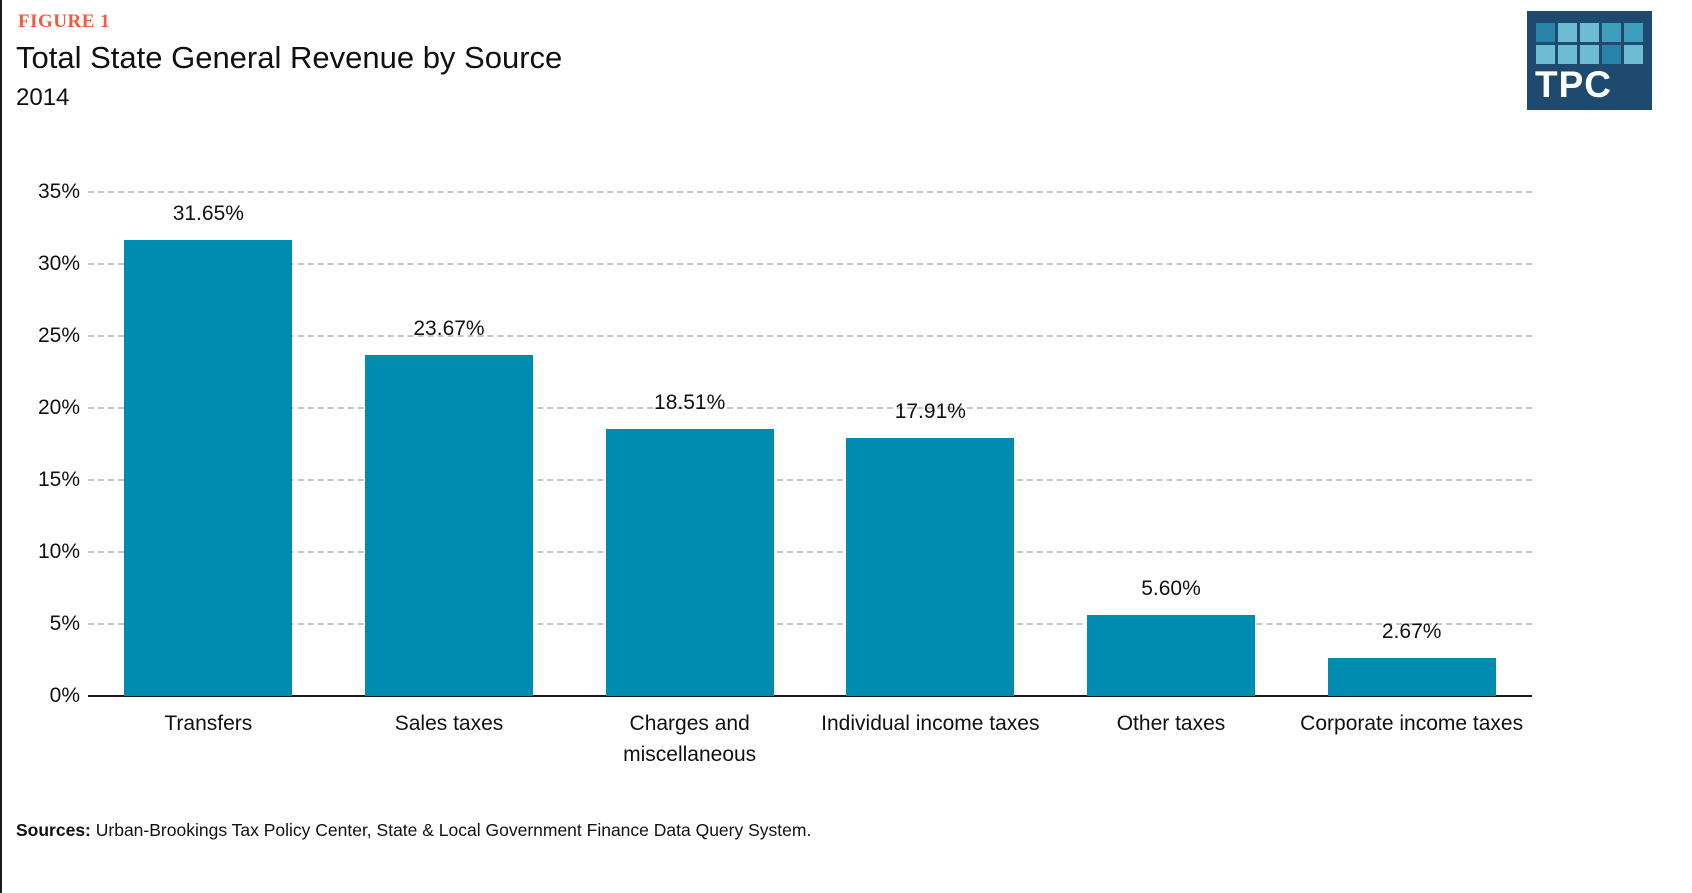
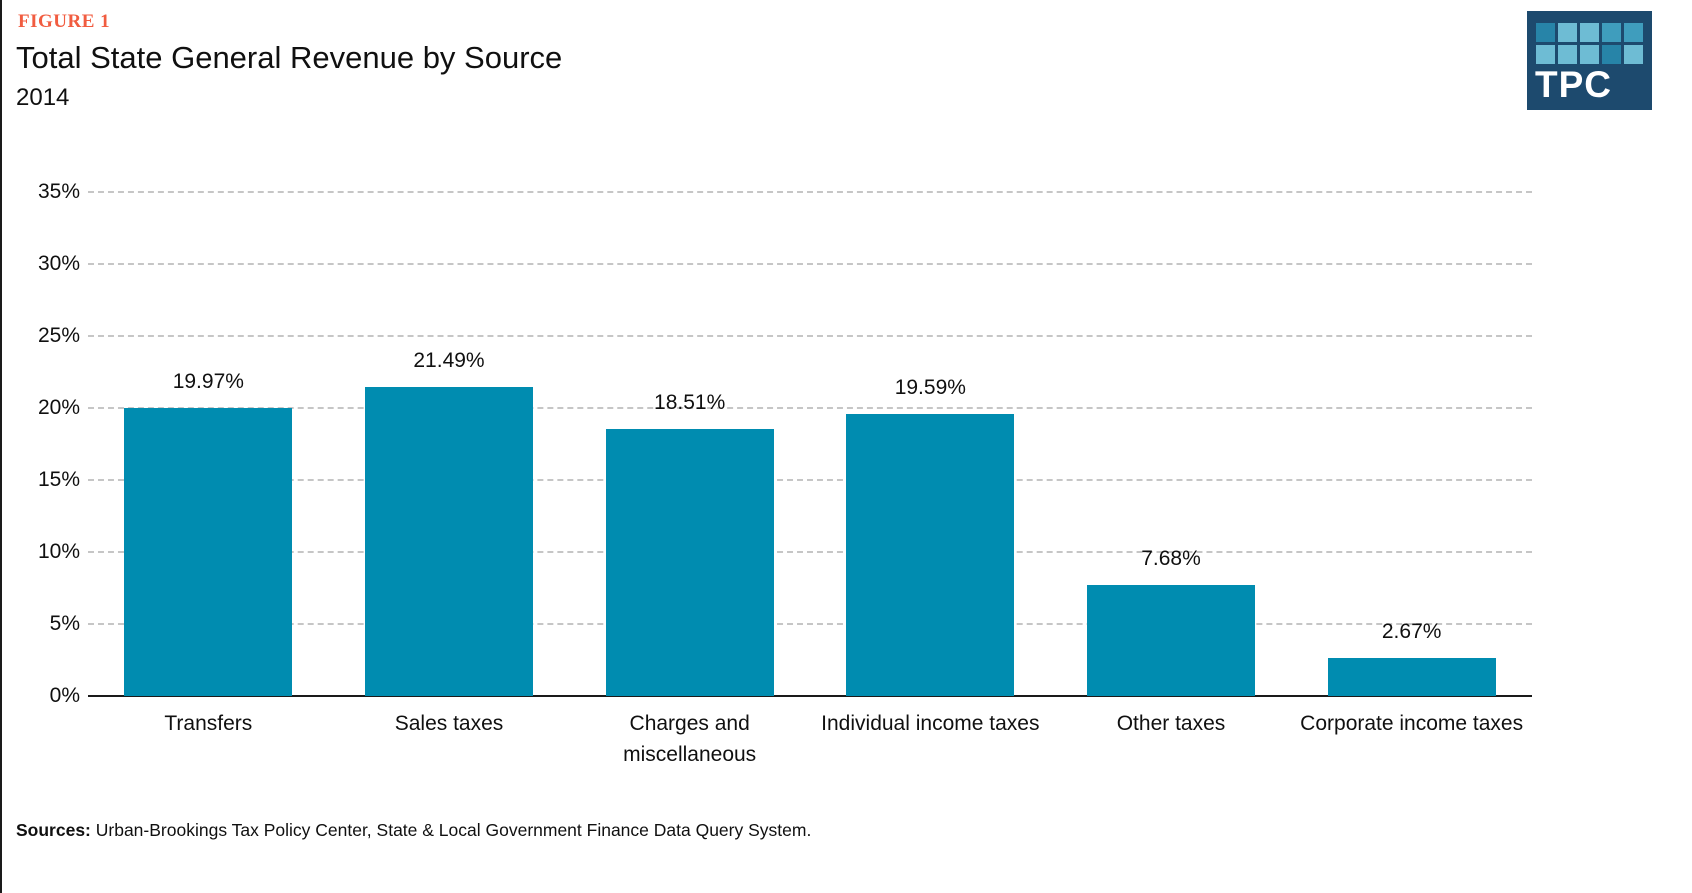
Transfers: 31.65% -> 19.97%
Sales taxes: 23.67% -> 21.49%
Individual income taxes: 17.91% -> 19.59%
Other taxes: 5.60% -> 7.68%
